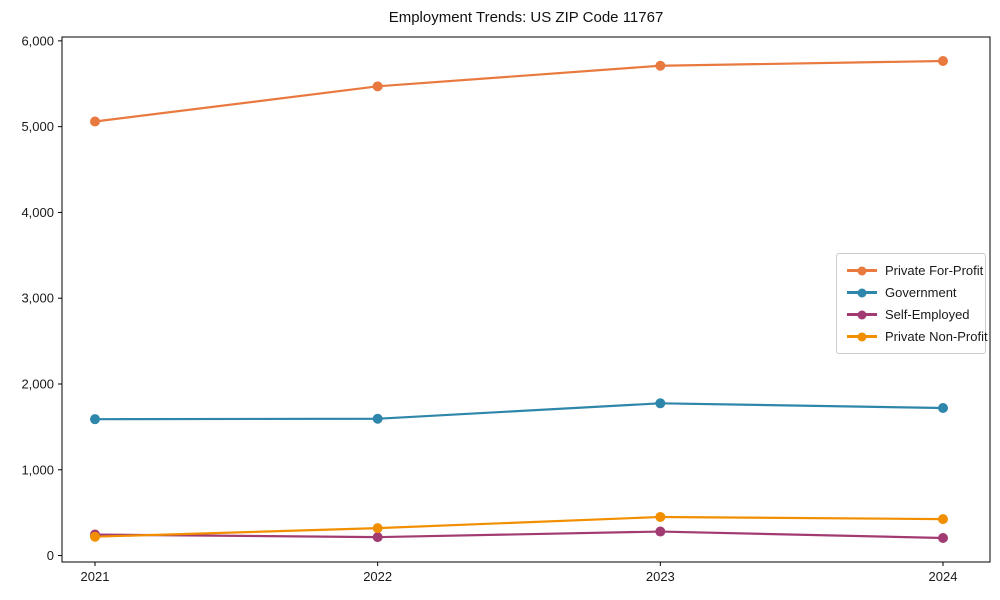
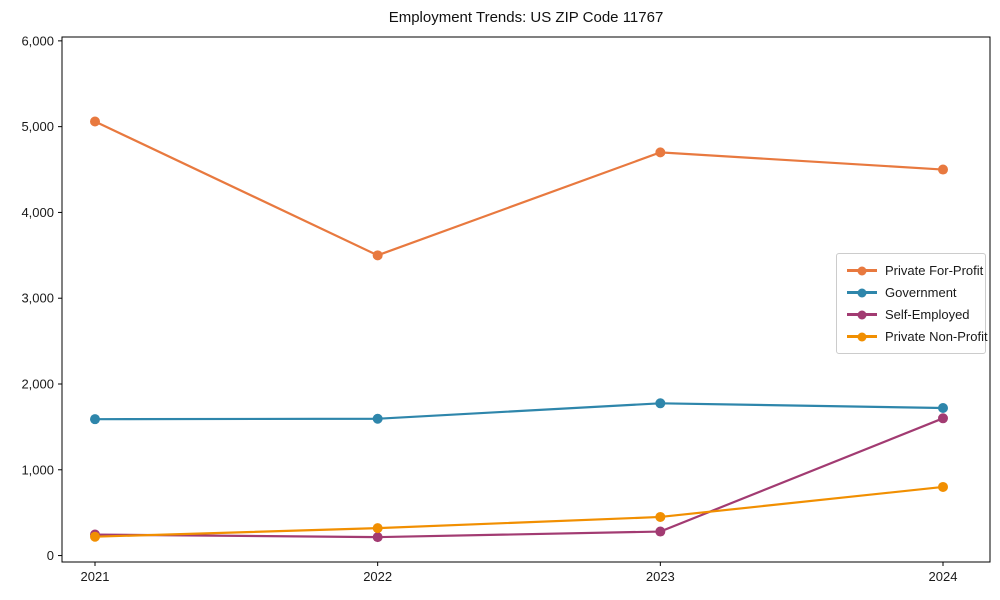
Private For-Profit/2022: 5500 -> 3500
Private For-Profit/2023: 5700 -> 4700
Private For-Profit/2024: 5800 -> 4500
Self-Employed/2024: 200 -> 1600
Private Non-Profit/2024: 400 -> 800
